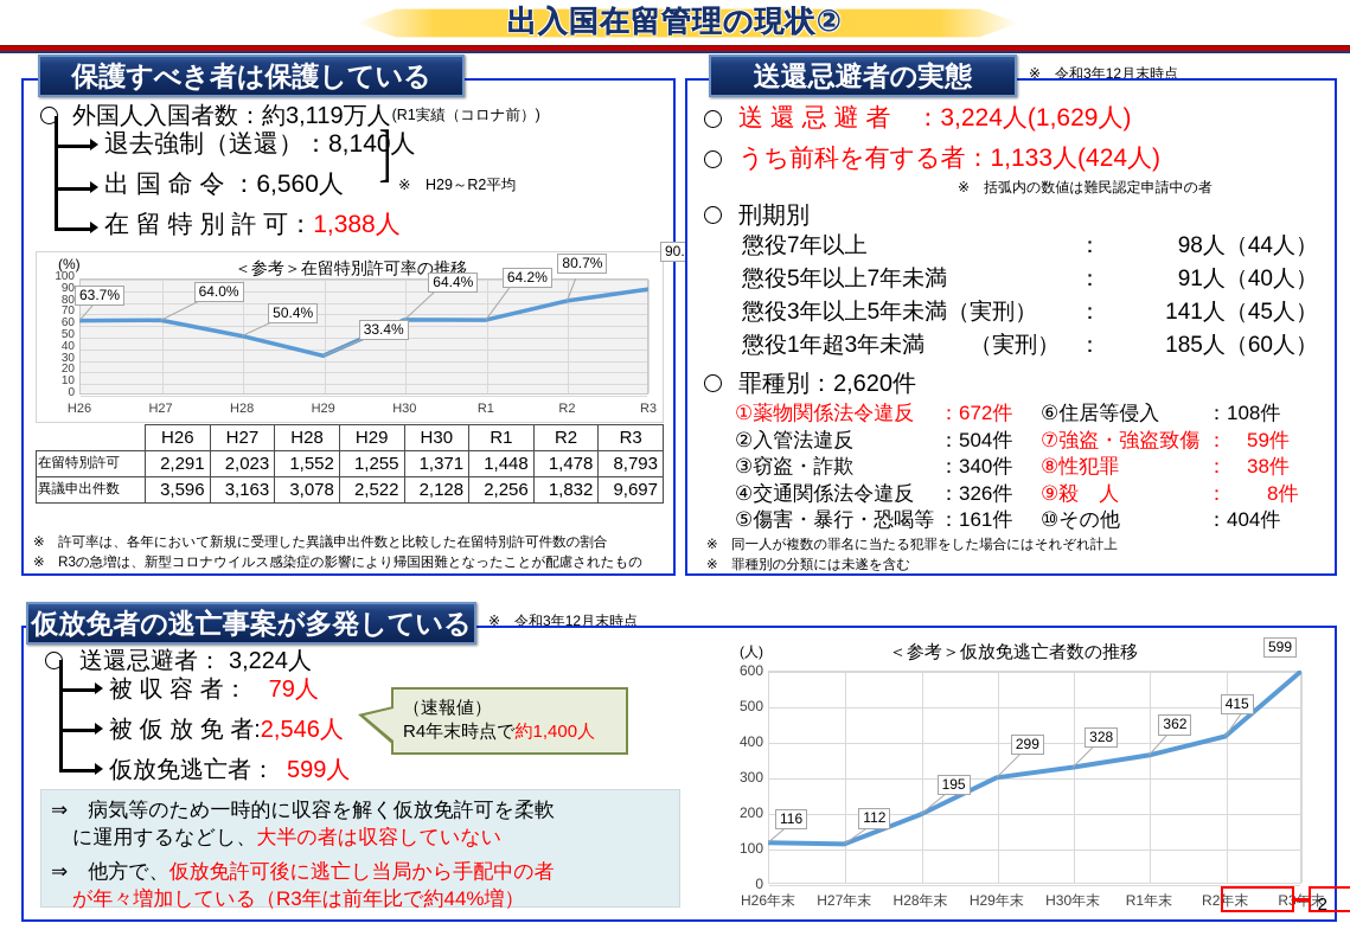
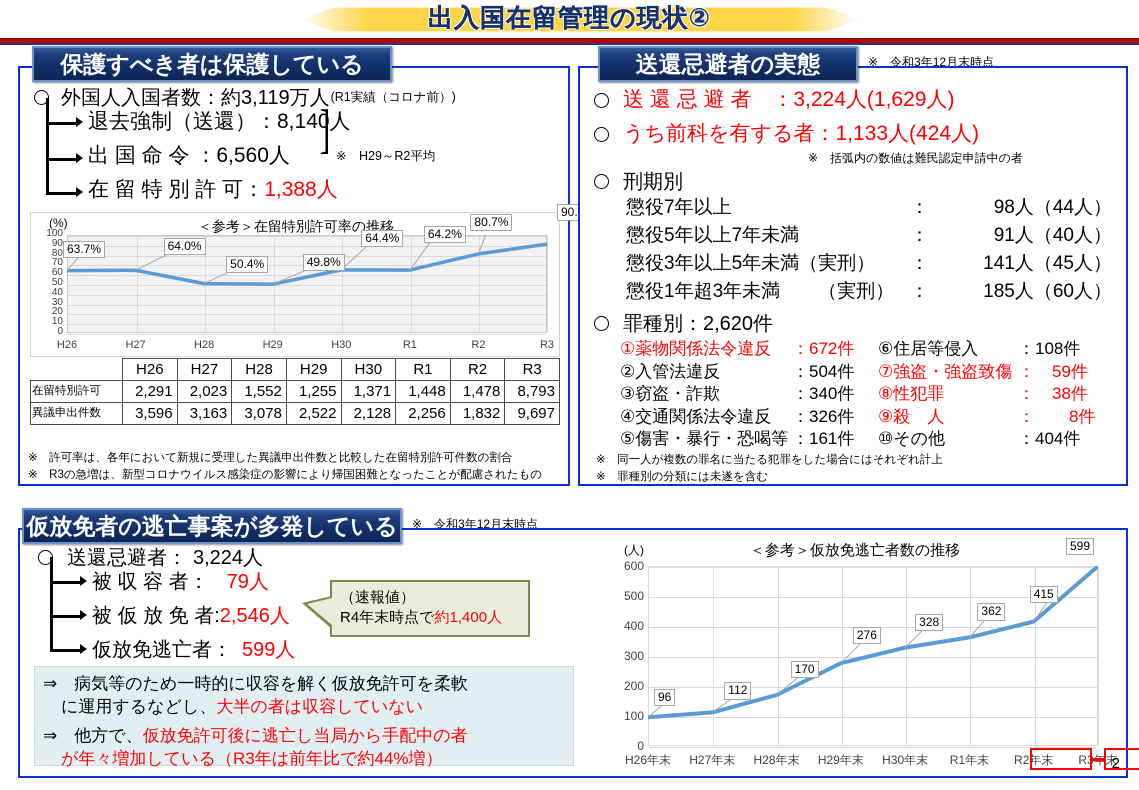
＜参考＞在留特別許可率の推移/H29: 33.4% -> 49.8%
＜参考＞仮放免逃亡者数の推移/H26年末: 116 -> 96
＜参考＞仮放免逃亡者数の推移/H28年末: 195 -> 170
＜参考＞仮放免逃亡者数の推移/H29年末: 299 -> 276
